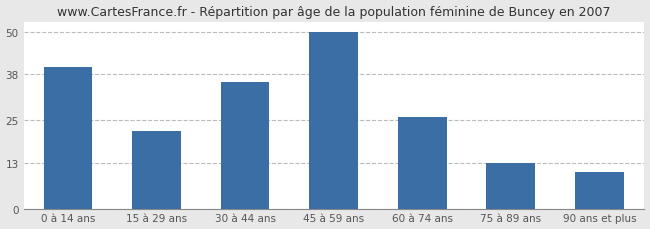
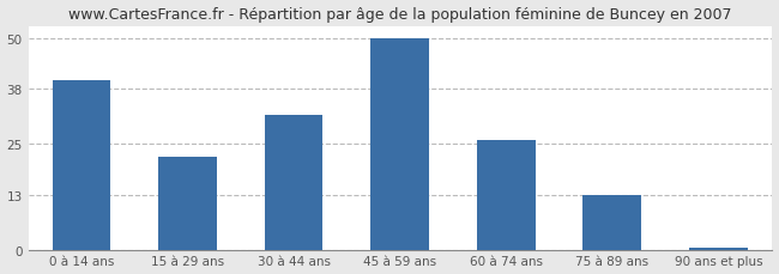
30 à 44 ans: 36.0 -> 32.0
90 ans et plus: 10.5 -> 0.5
